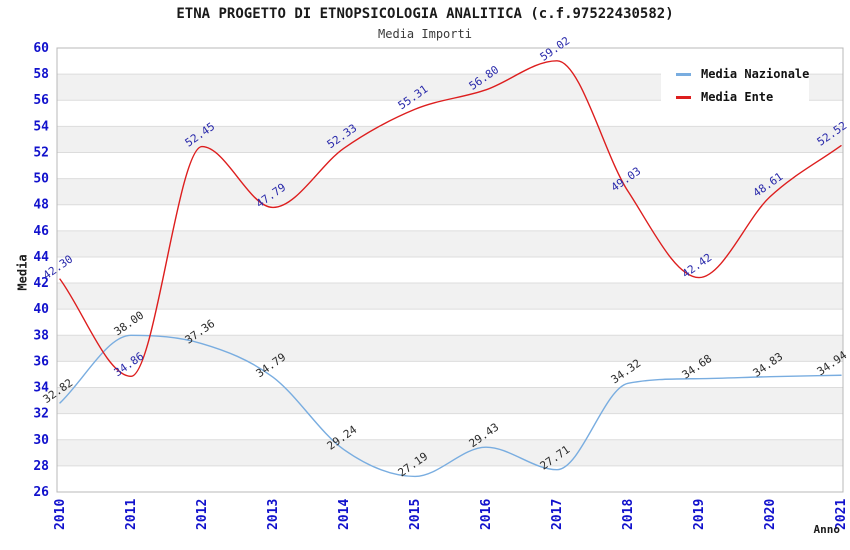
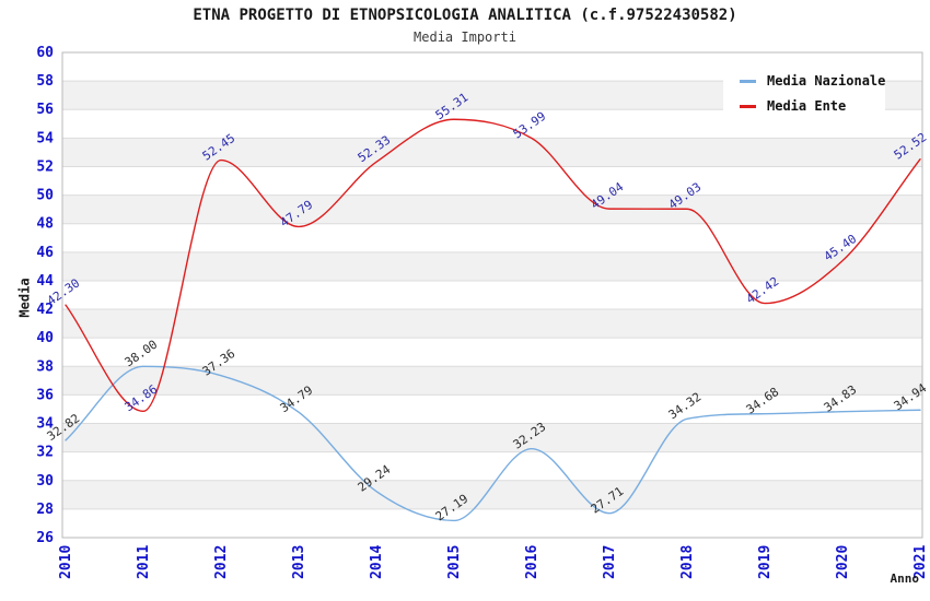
Media Nazionale/2016: 29.43 -> 32.23
Media Ente/2016: 56.80 -> 53.99
Media Ente/2017: 59.02 -> 49.04
Media Ente/2020: 48.61 -> 45.40
